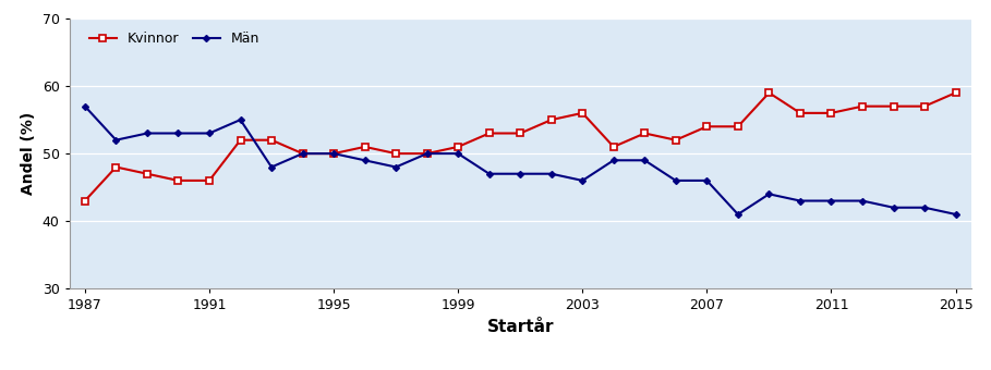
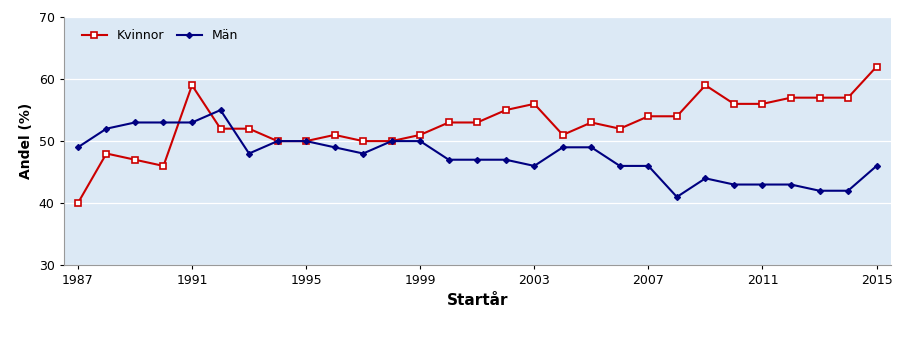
Kvinnor/1987: 43 -> 40
Män/1987: 57 -> 49
Kvinnor/1991: 46 -> 59
Kvinnor/2015: 59 -> 62
Män/2015: 41 -> 46
